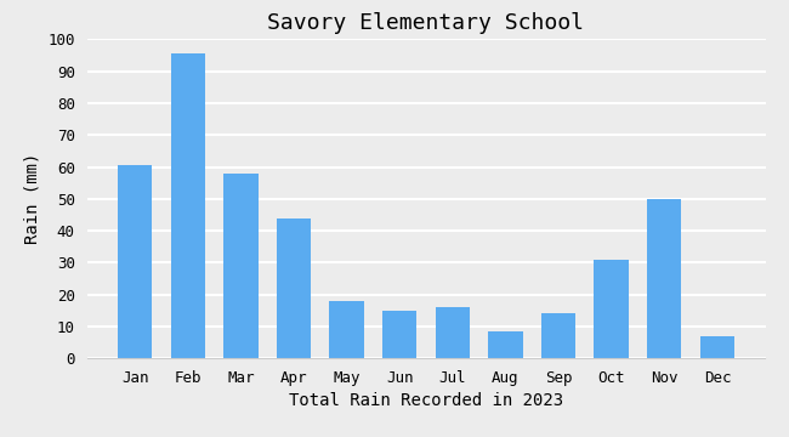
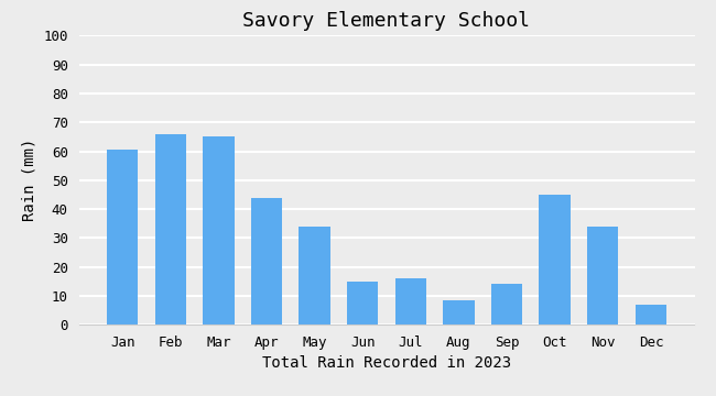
Feb: 95.5 -> 66.0
Mar: 58.0 -> 65.0
May: 18.0 -> 34.0
Oct: 31.0 -> 45.0
Nov: 50.0 -> 34.0
